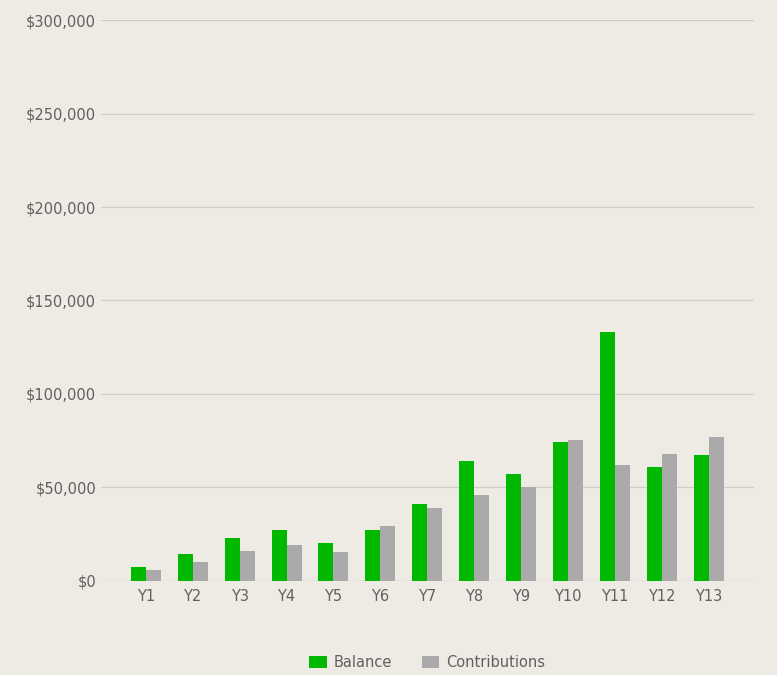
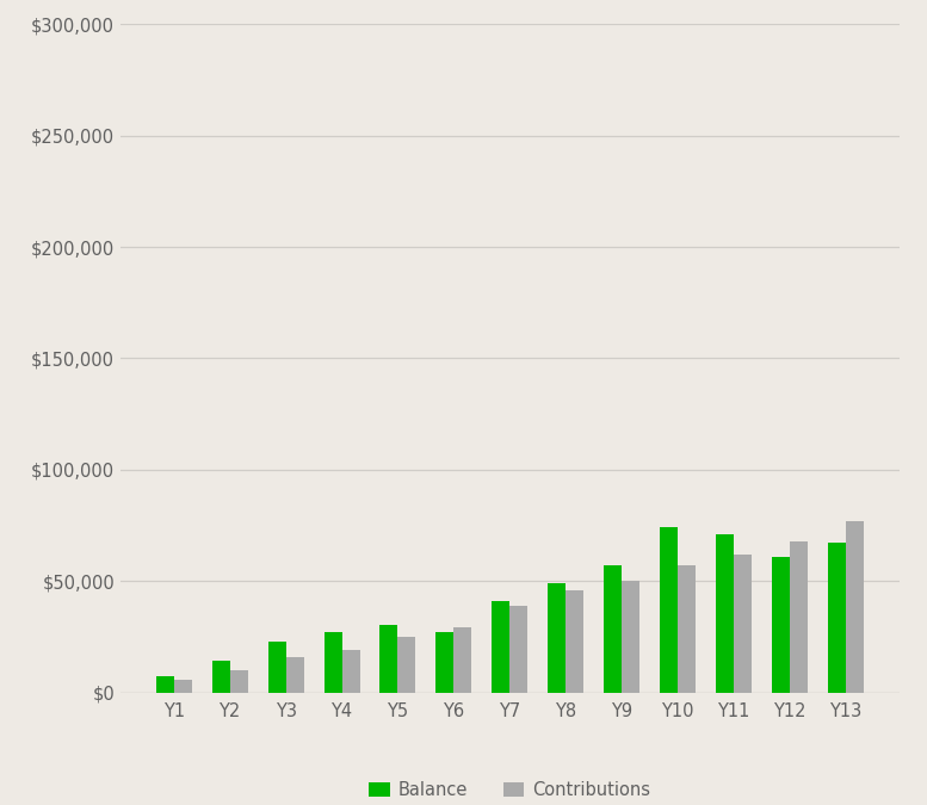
Balance/Y5: $20,000 -> $30,000
Contributions/Y5: $15,000 -> $25,000
Balance/Y8: $64,000 -> $49,000
Contributions/Y10: $75,000 -> $57,000
Balance/Y11: $133,000 -> $71,000
